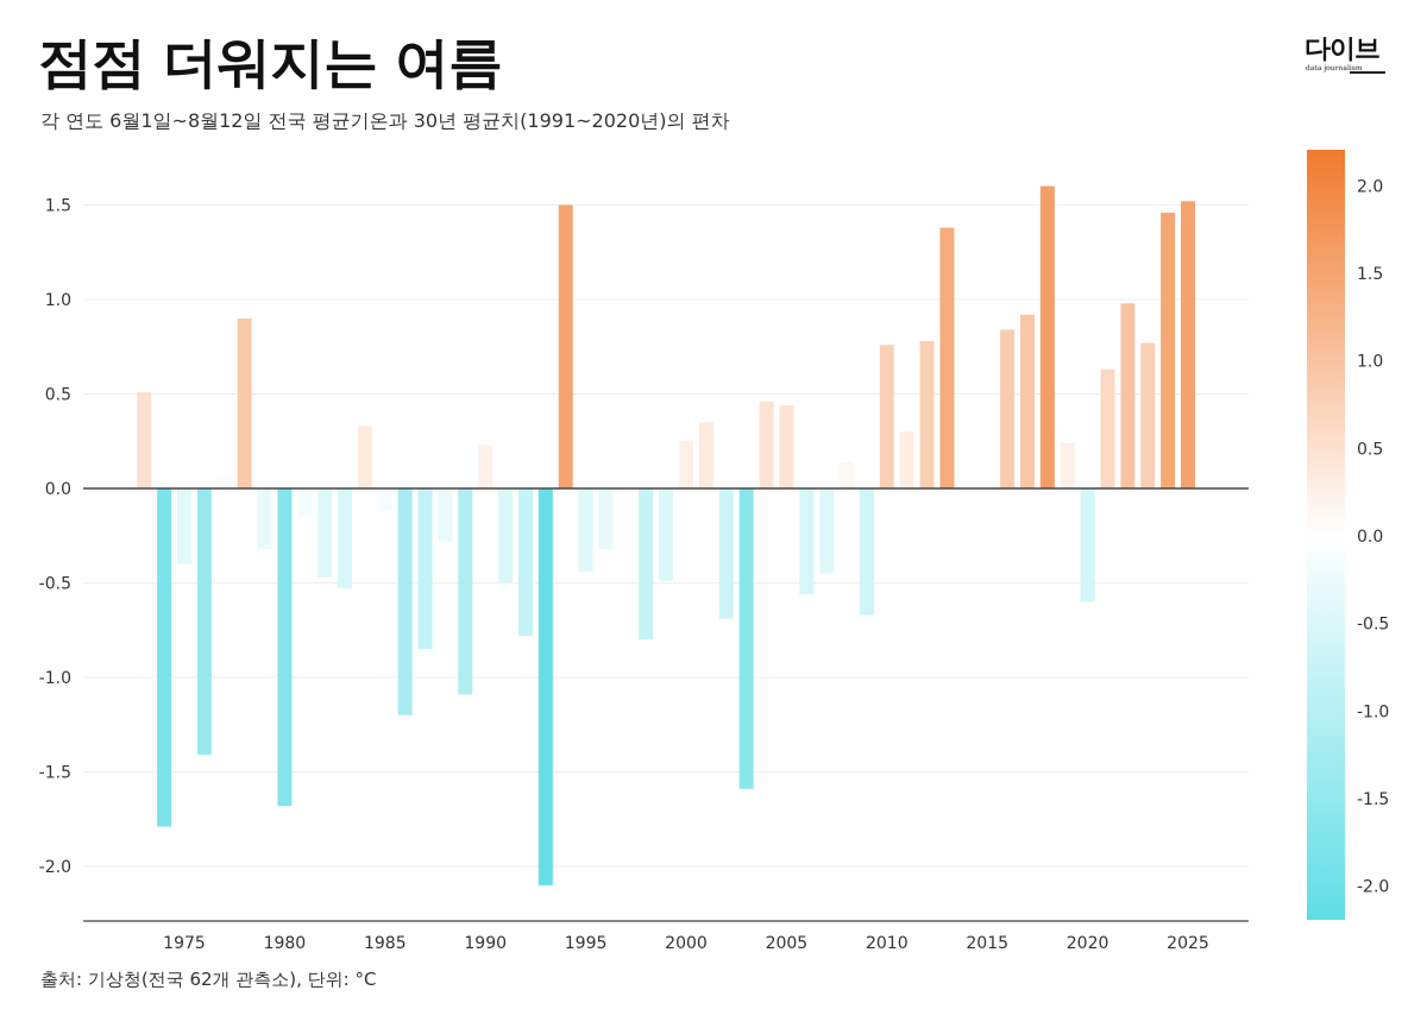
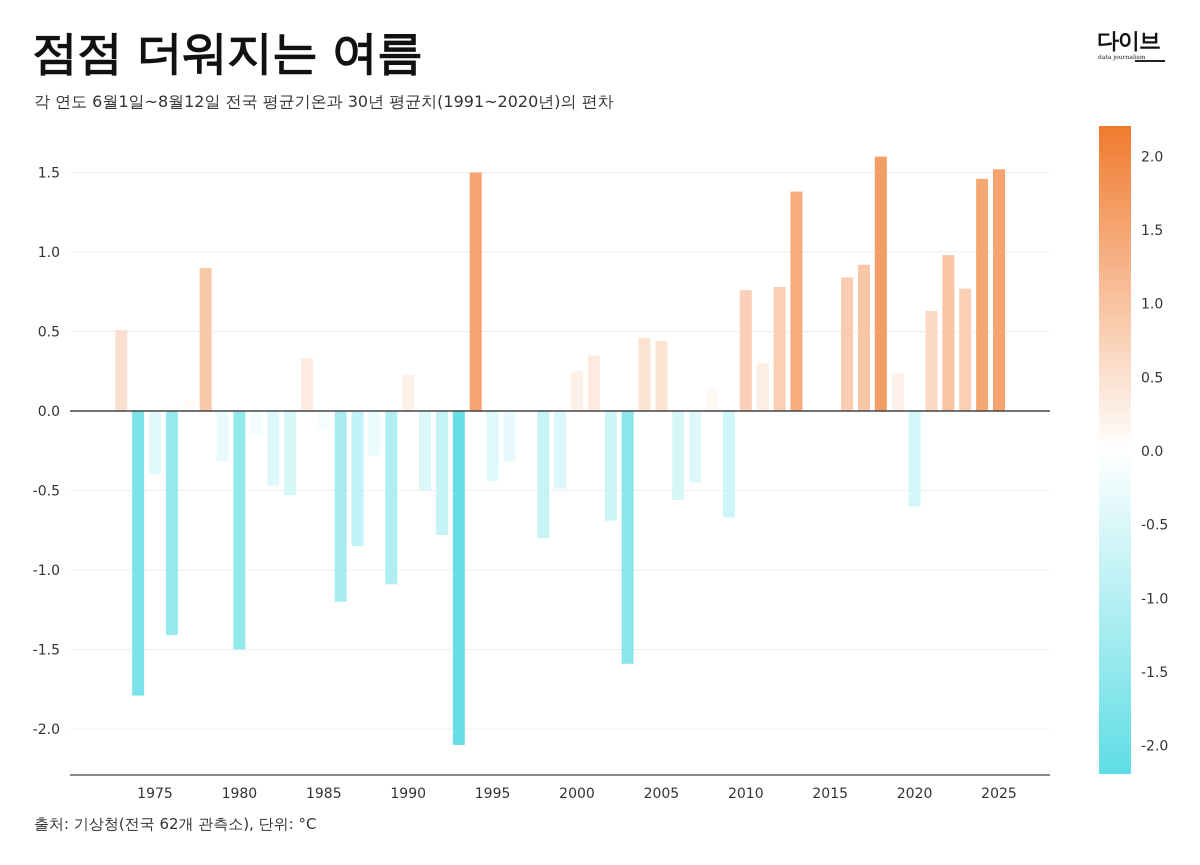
1980: -1.68 -> -1.50
